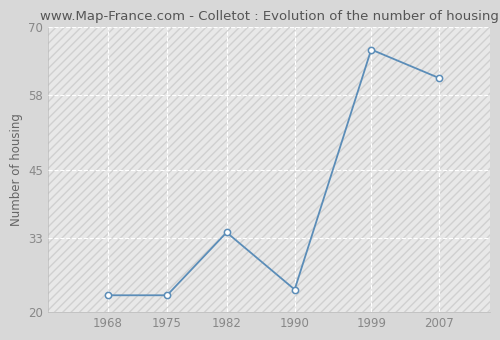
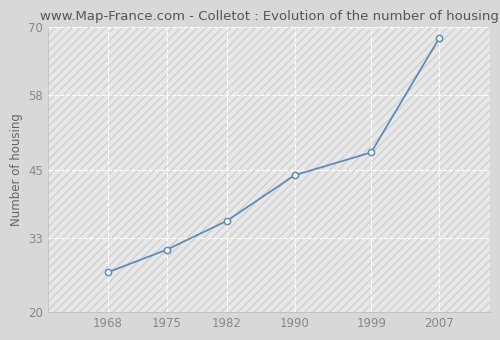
1968: 23 -> 27
1975: 23 -> 31
1982: 34 -> 36
1990: 24 -> 44
1999: 66 -> 48
2007: 61 -> 68
